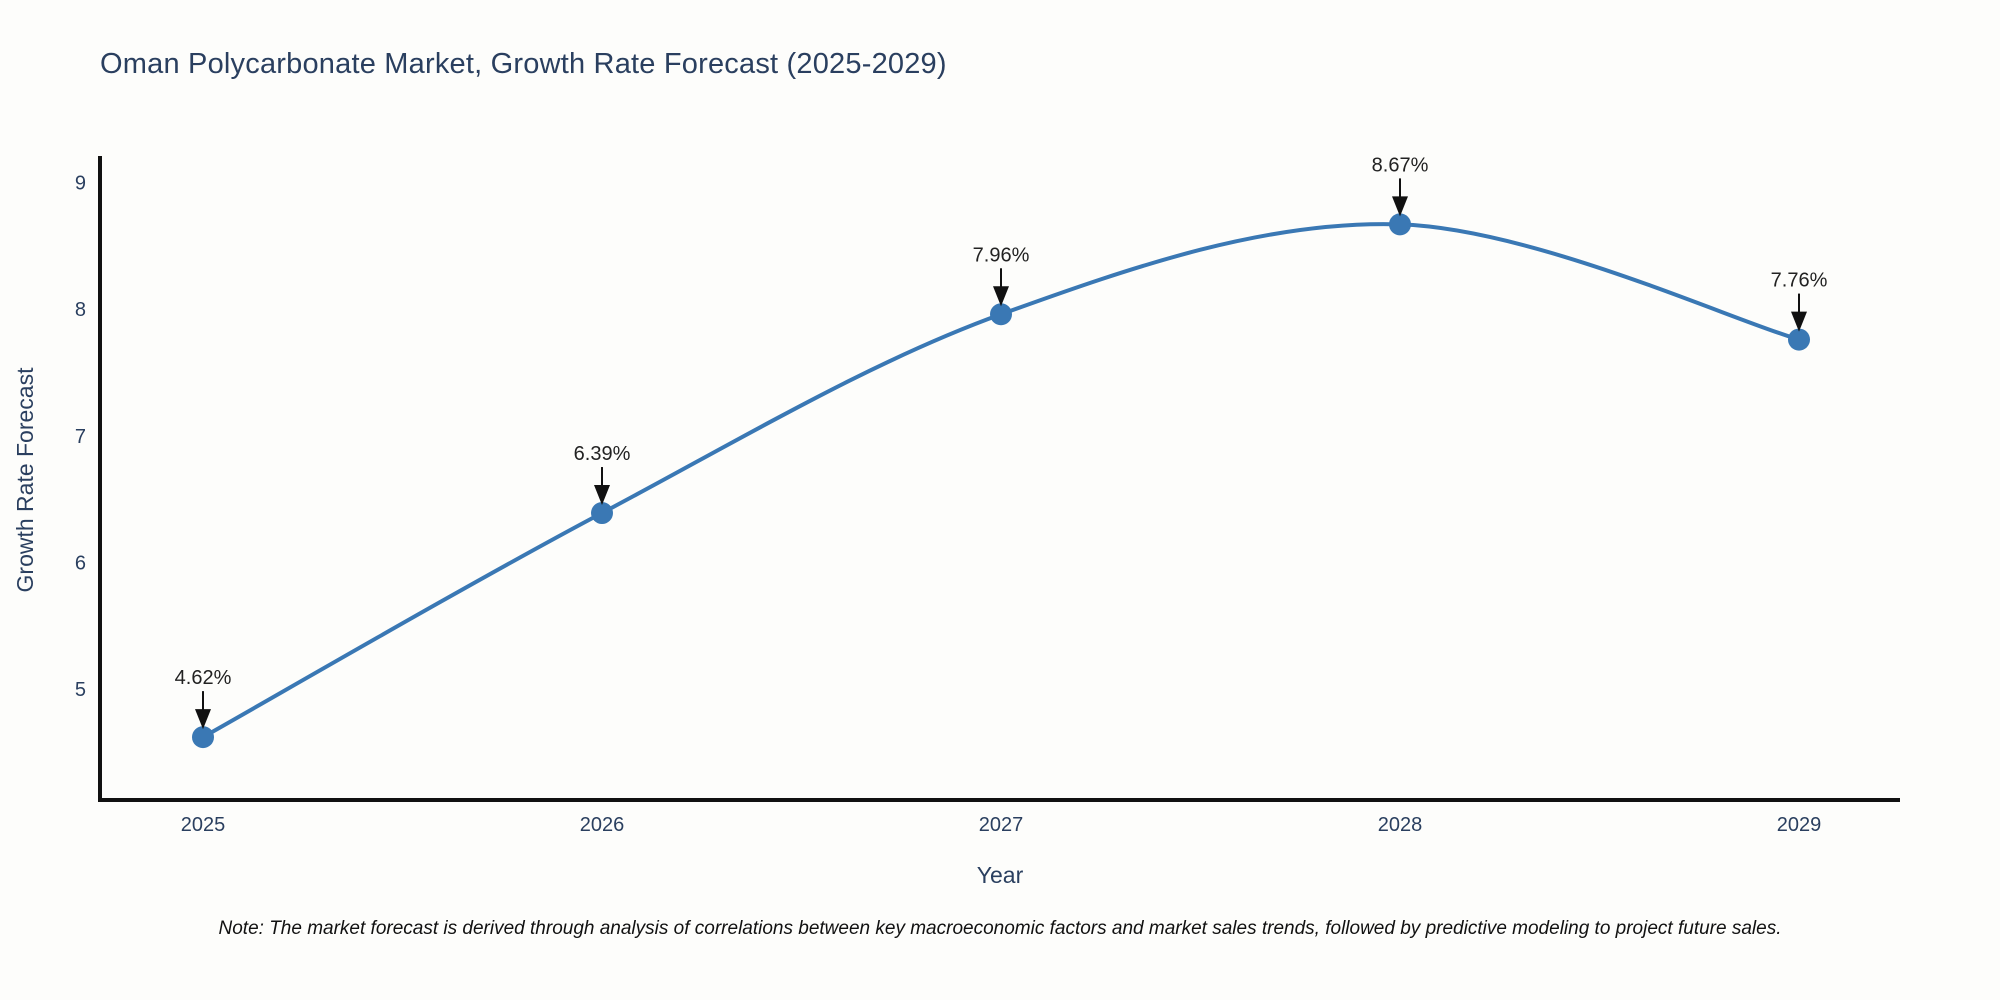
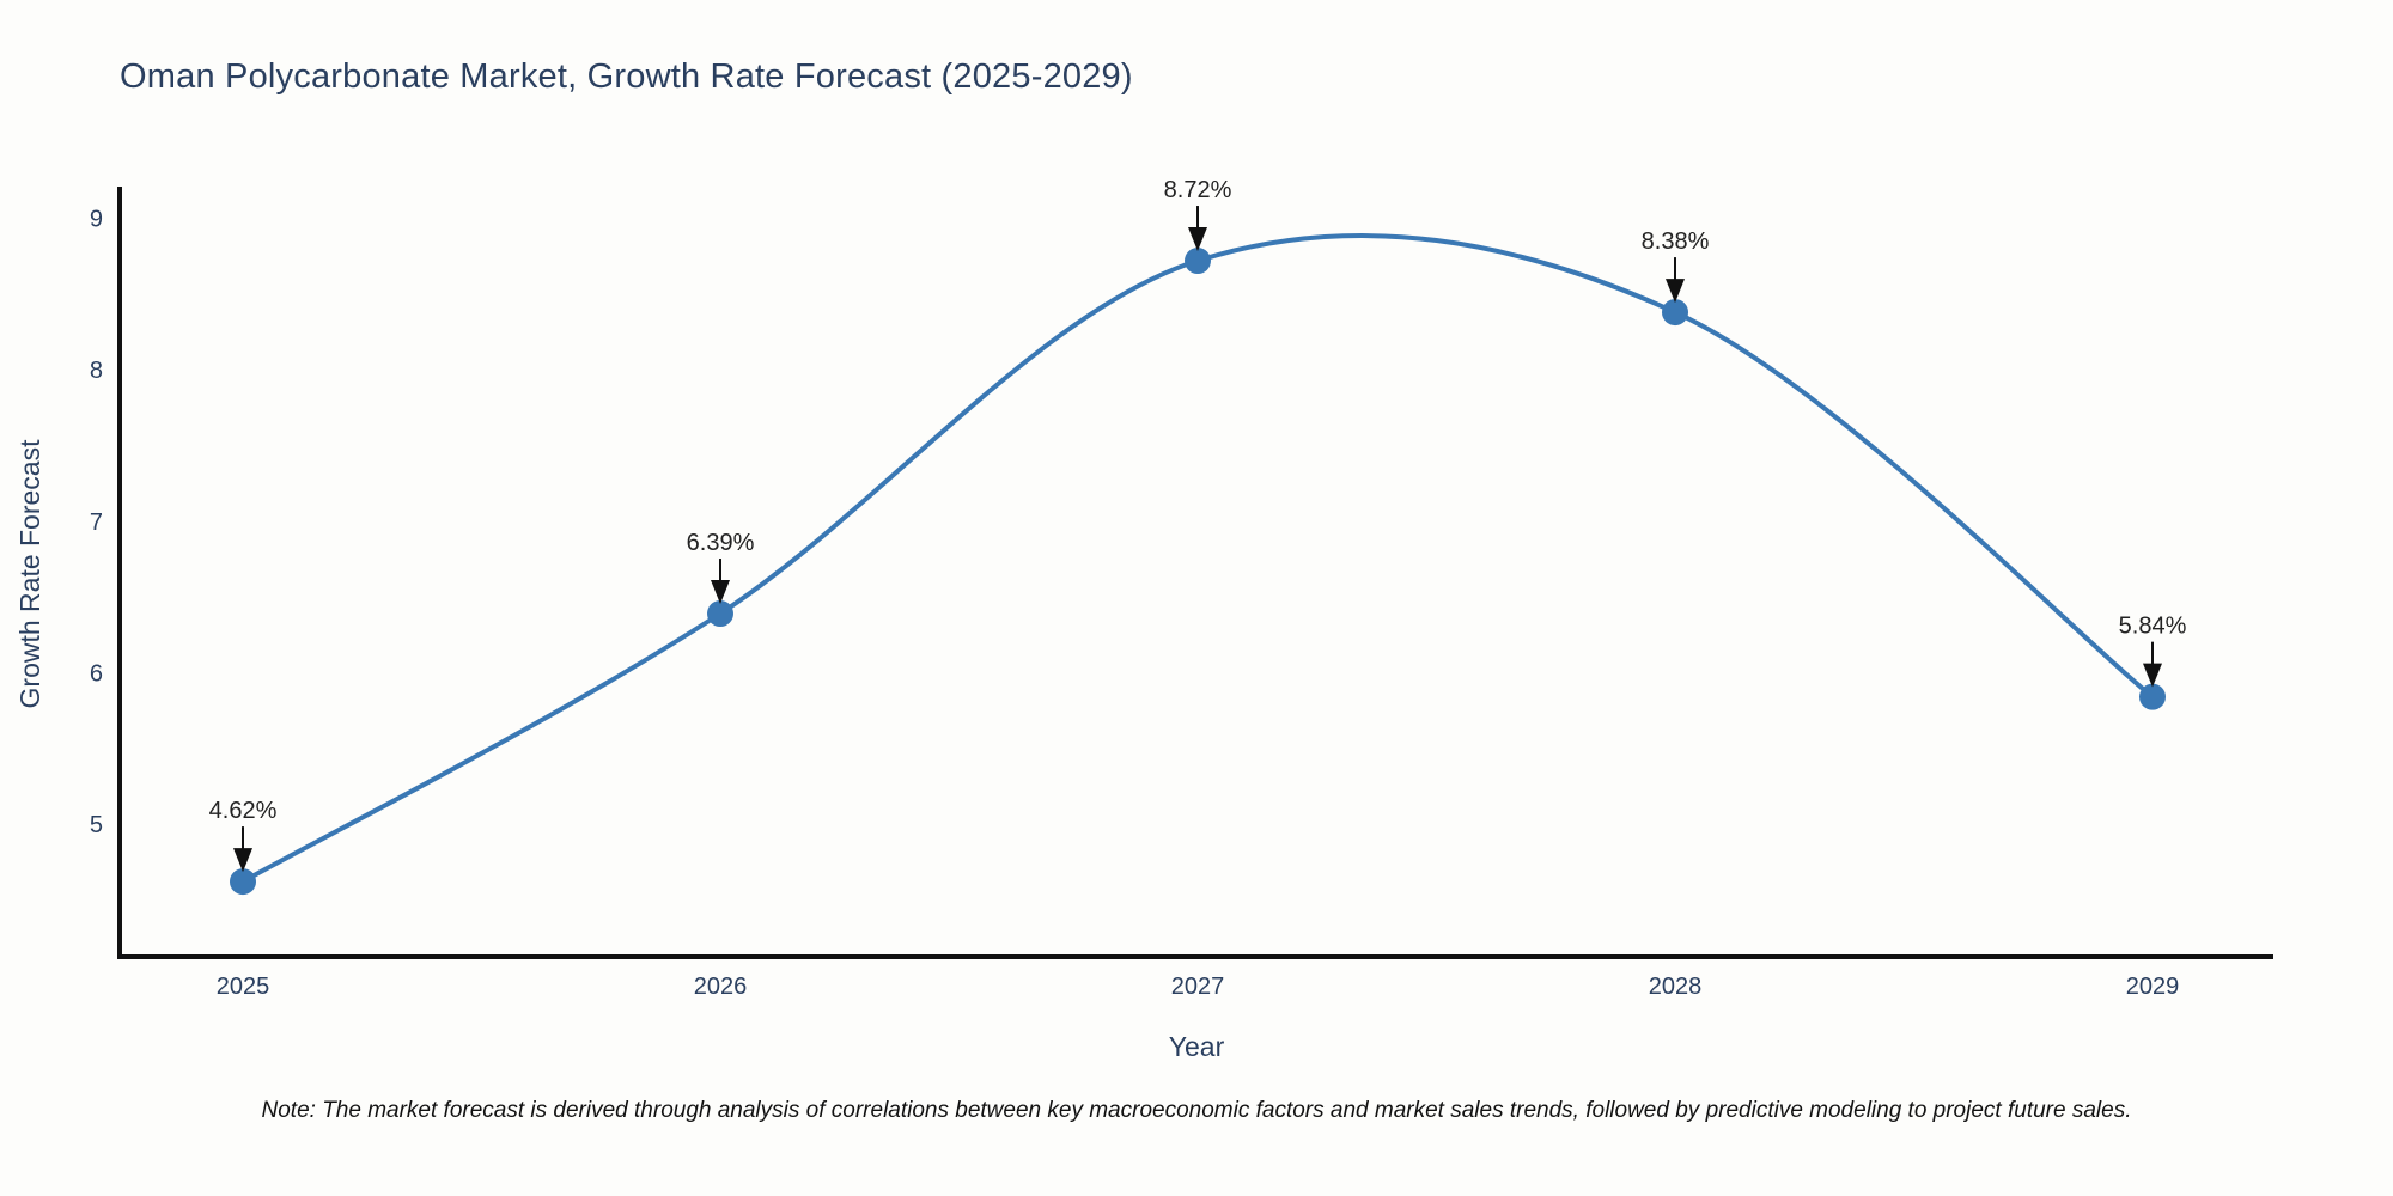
2027: 7.96% -> 8.72%
2028: 8.67% -> 8.38%
2029: 7.76% -> 5.84%
